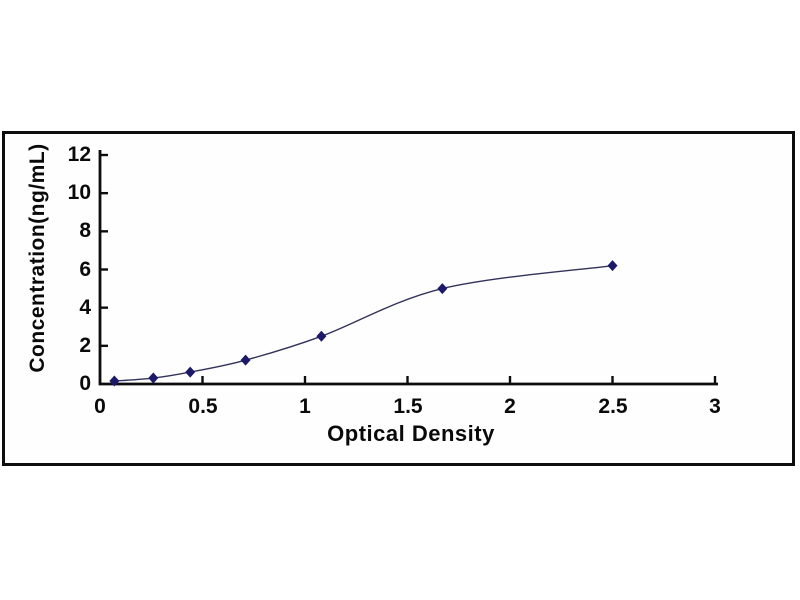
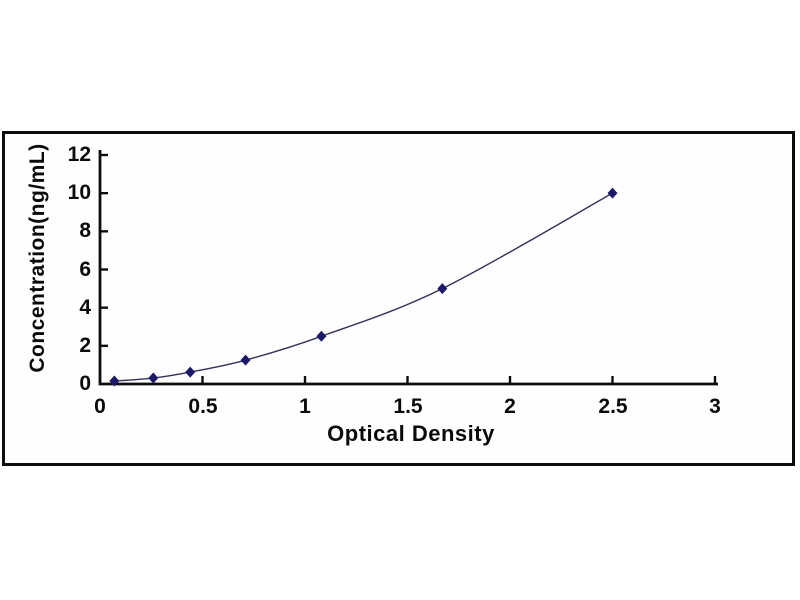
2.5: 6,2 -> 10,0
